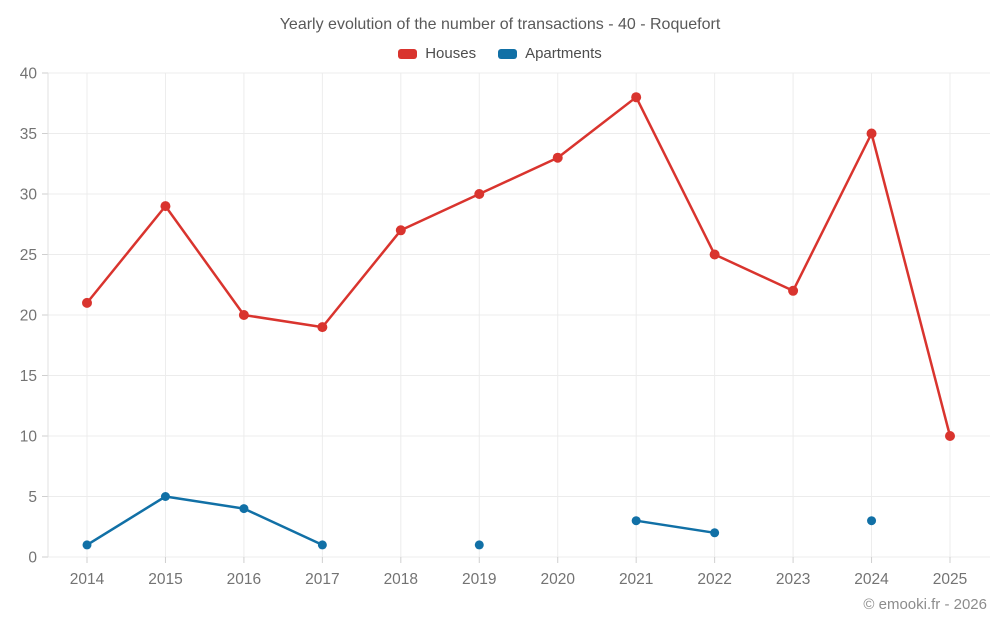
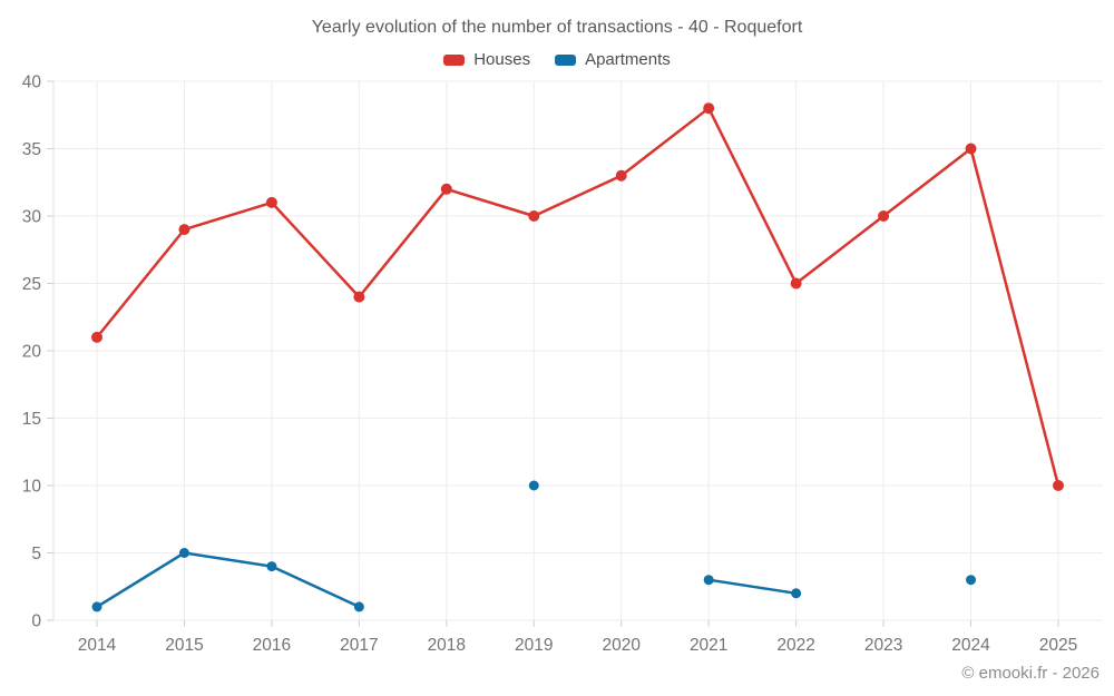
Houses/2016: 20 -> 31
Houses/2017: 19 -> 24
Houses/2018: 27 -> 32
Apartments/2019: 1 -> 10
Houses/2023: 22 -> 30
